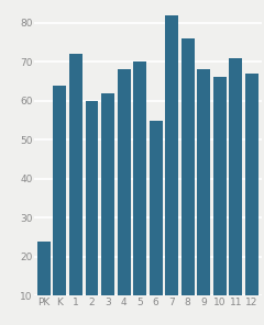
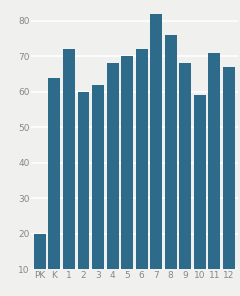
PK: 24 -> 20
6: 55 -> 72
10: 66 -> 59
